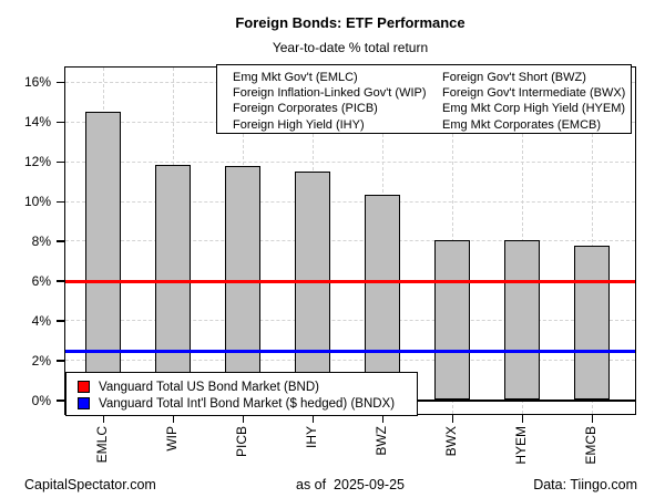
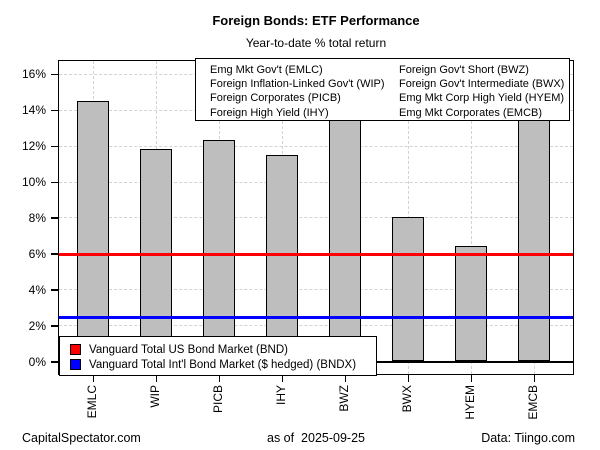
PICB: 11.8% -> 12.3%
BWZ: 10.3% -> 14.6%
HYEM: 8.0% -> 6.4%
EMCB: 7.8% -> 13.5%
